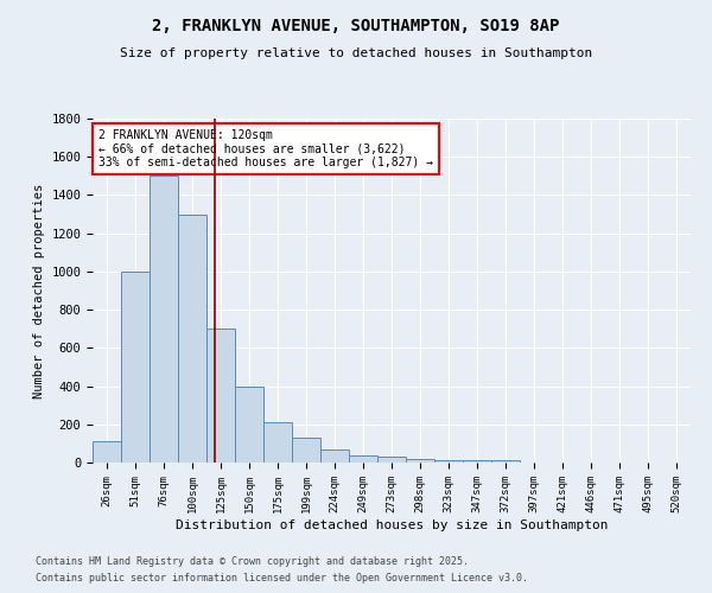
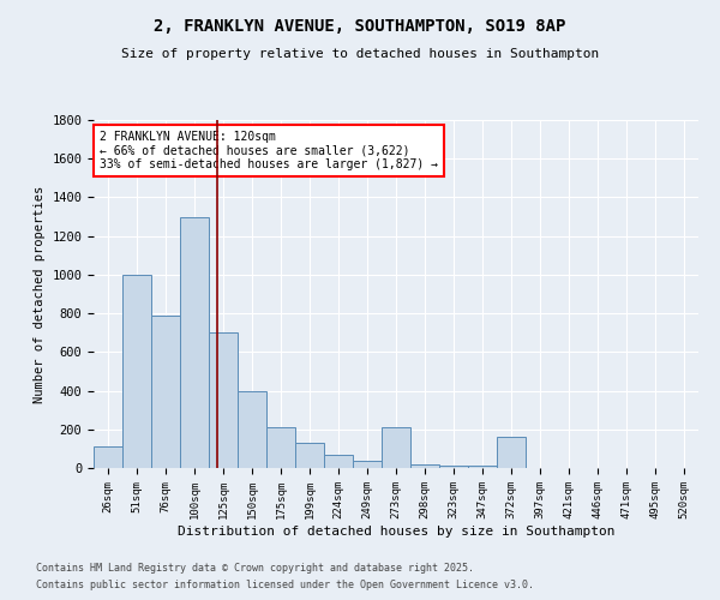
76sqm: 1500 -> 790
273sqm: 30 -> 210
372sqm: 10 -> 160
